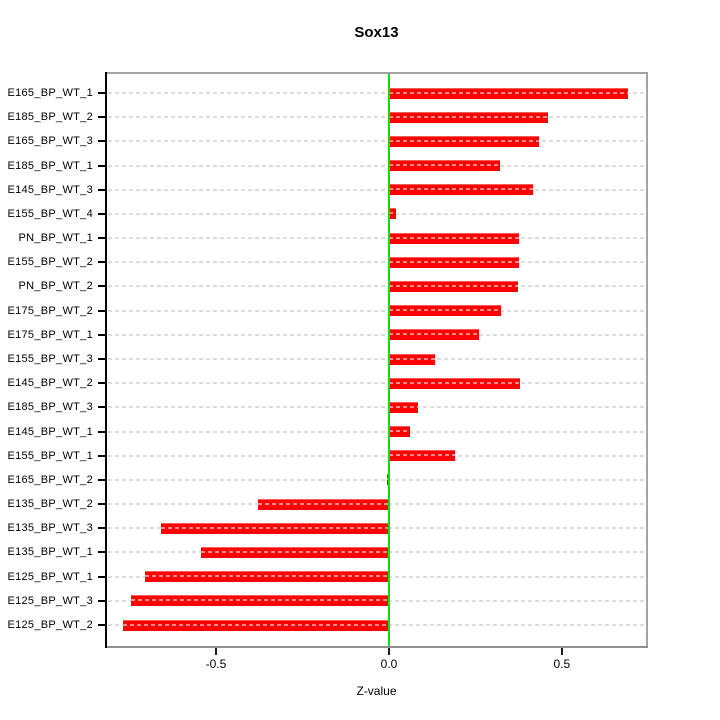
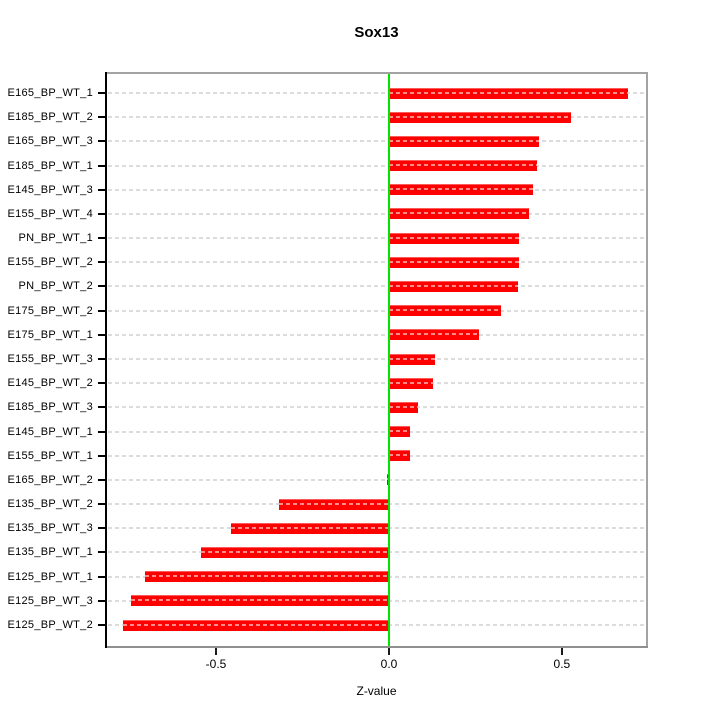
E185_BP_WT_2: 0.46 -> 0.53
E185_BP_WT_1: 0.32 -> 0.43
E155_BP_WT_4: 0.02 -> 0.41
E145_BP_WT_2: 0.38 -> 0.13
E155_BP_WT_1: 0.19 -> 0.06
E135_BP_WT_2: -0.38 -> -0.32
E135_BP_WT_3: -0.66 -> -0.46
